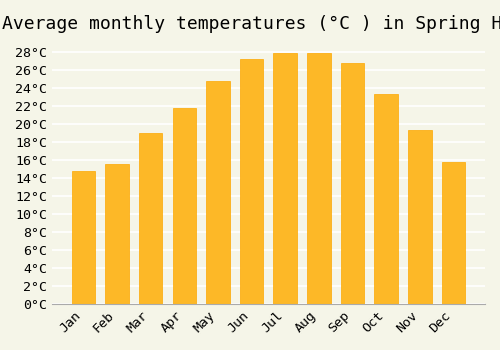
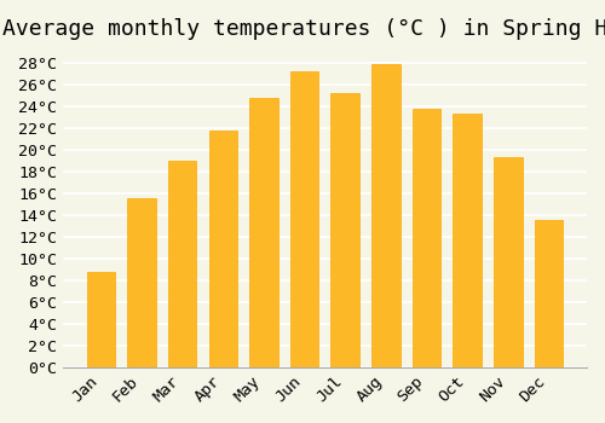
Jan: 14.8°C -> 8.8°C
Jul: 27.9°C -> 25.2°C
Sep: 26.8°C -> 23.8°C
Dec: 15.8°C -> 13.6°C
